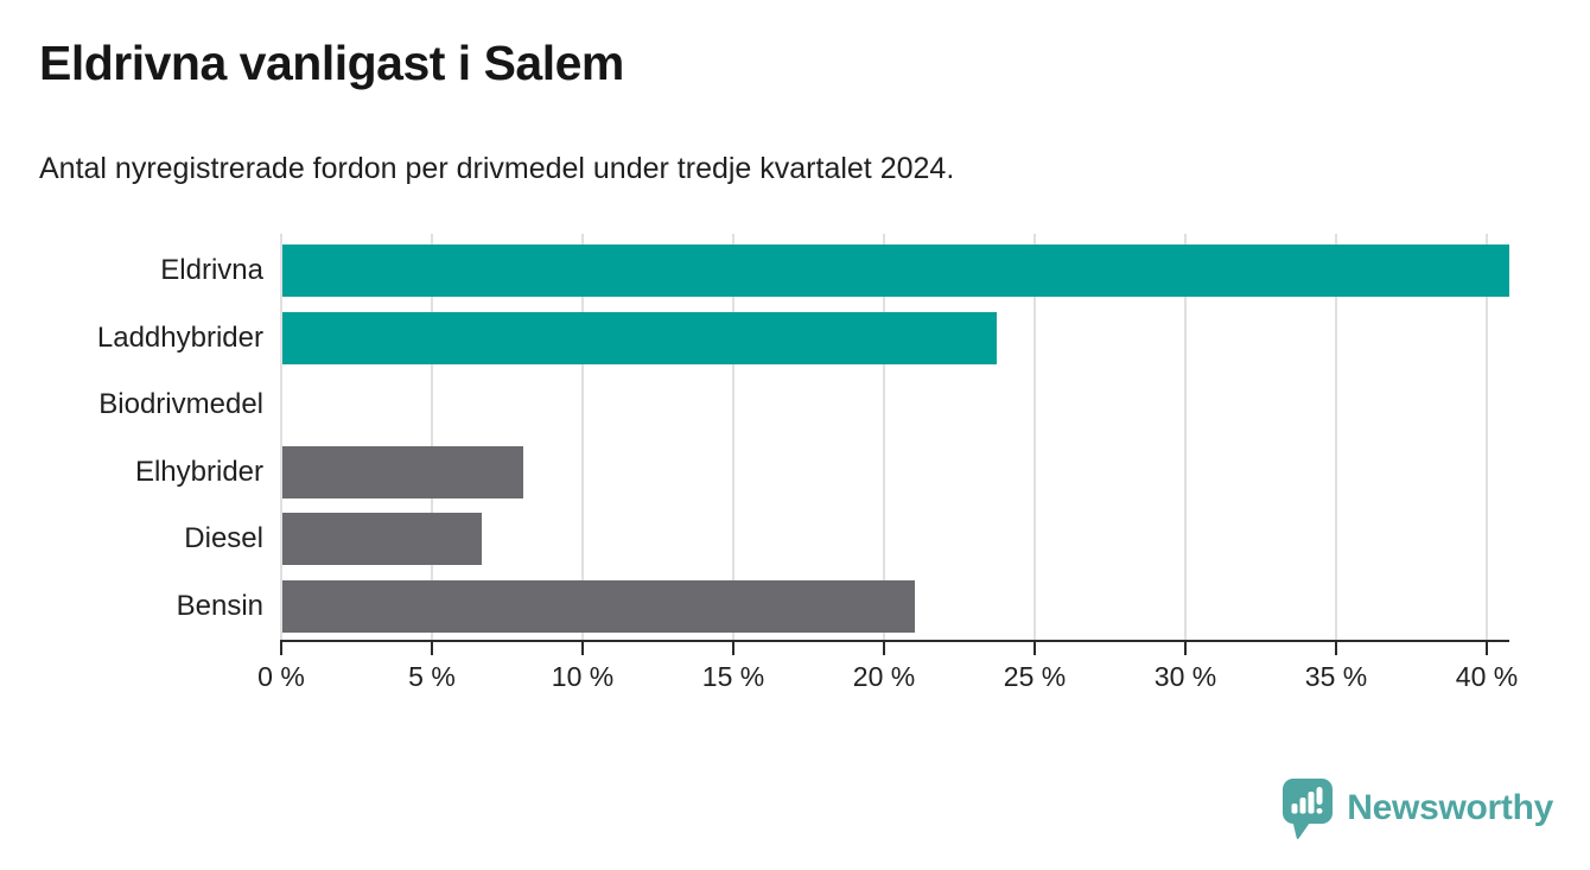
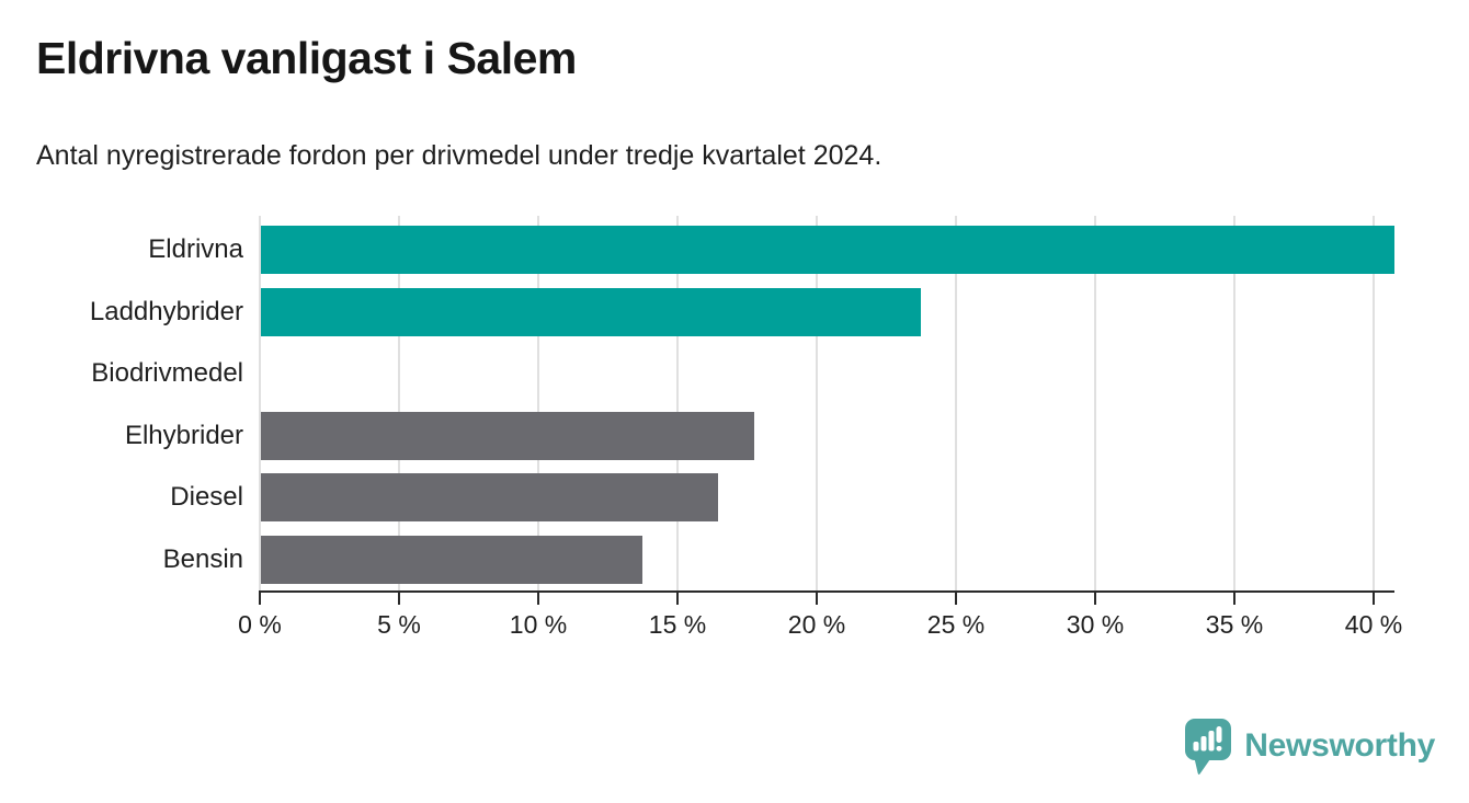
Elhybrider: 8.0% -> 17.7%
Diesel: 6.6% -> 16.4%
Bensin: 21.0% -> 13.7%
